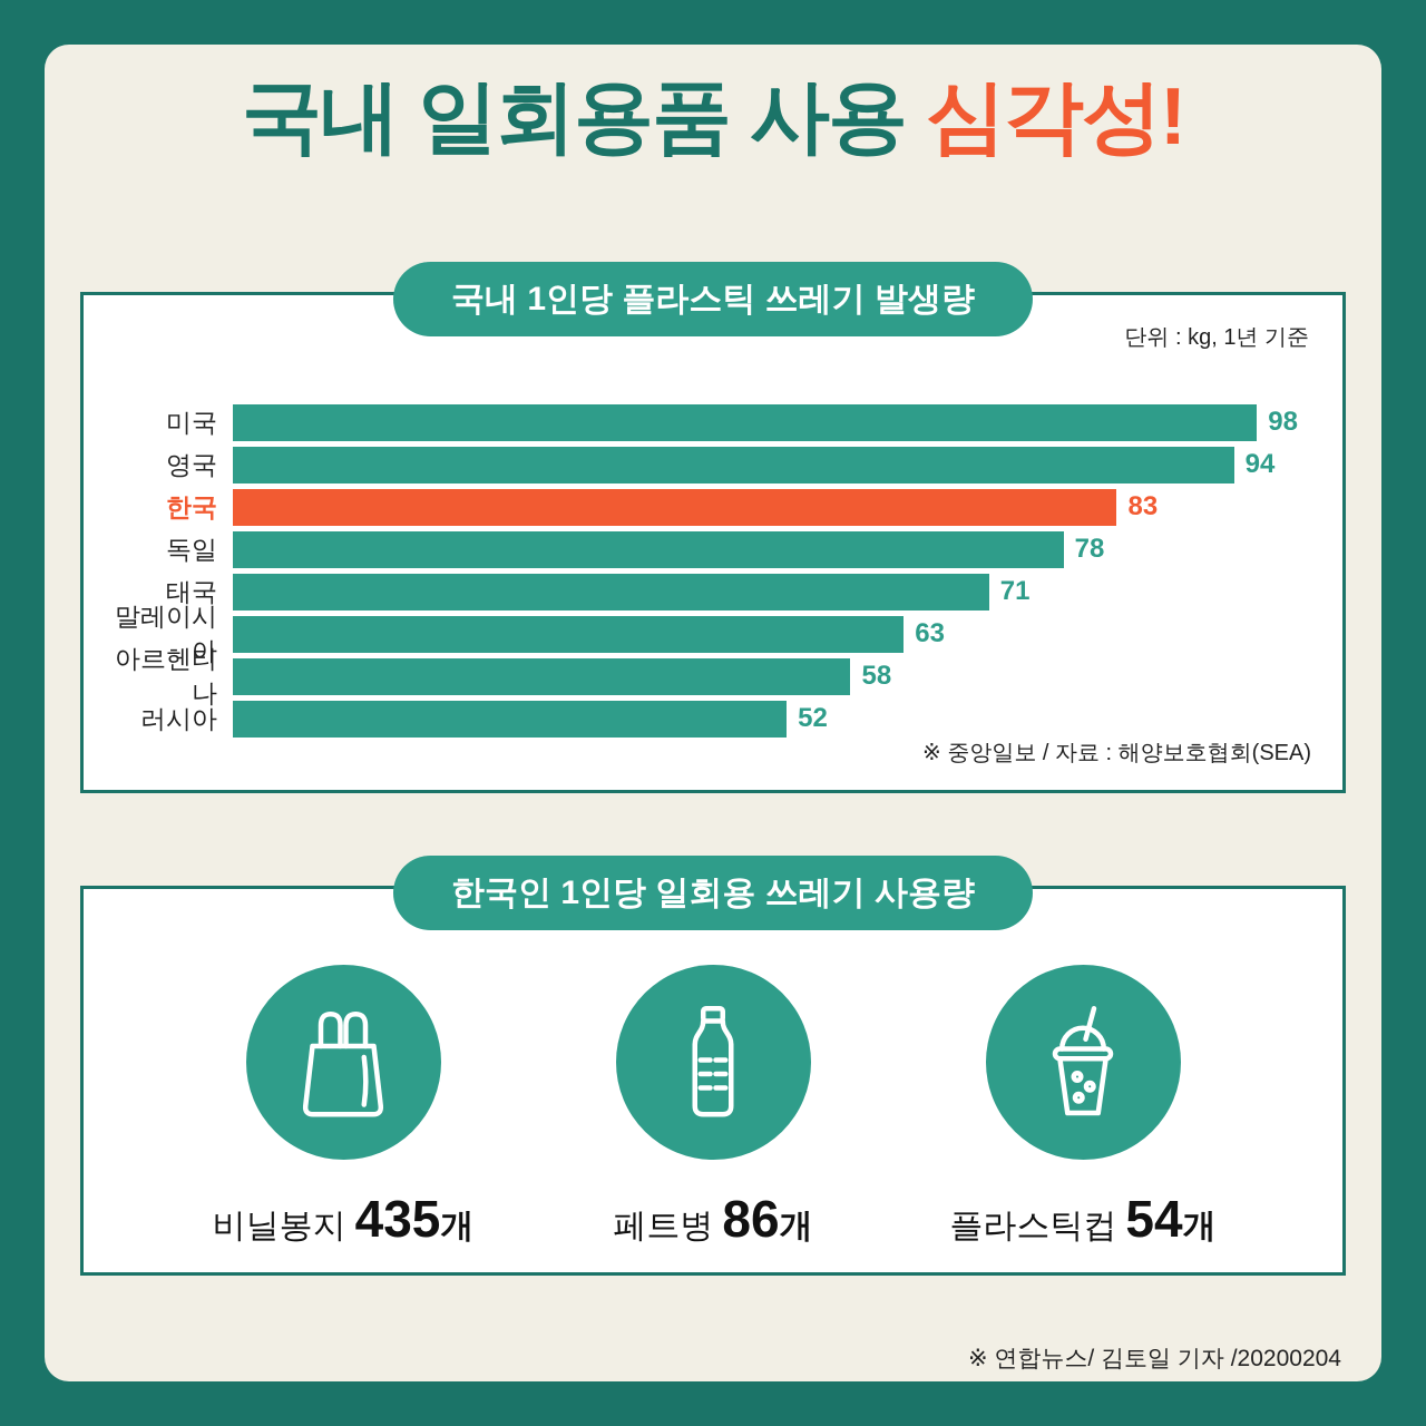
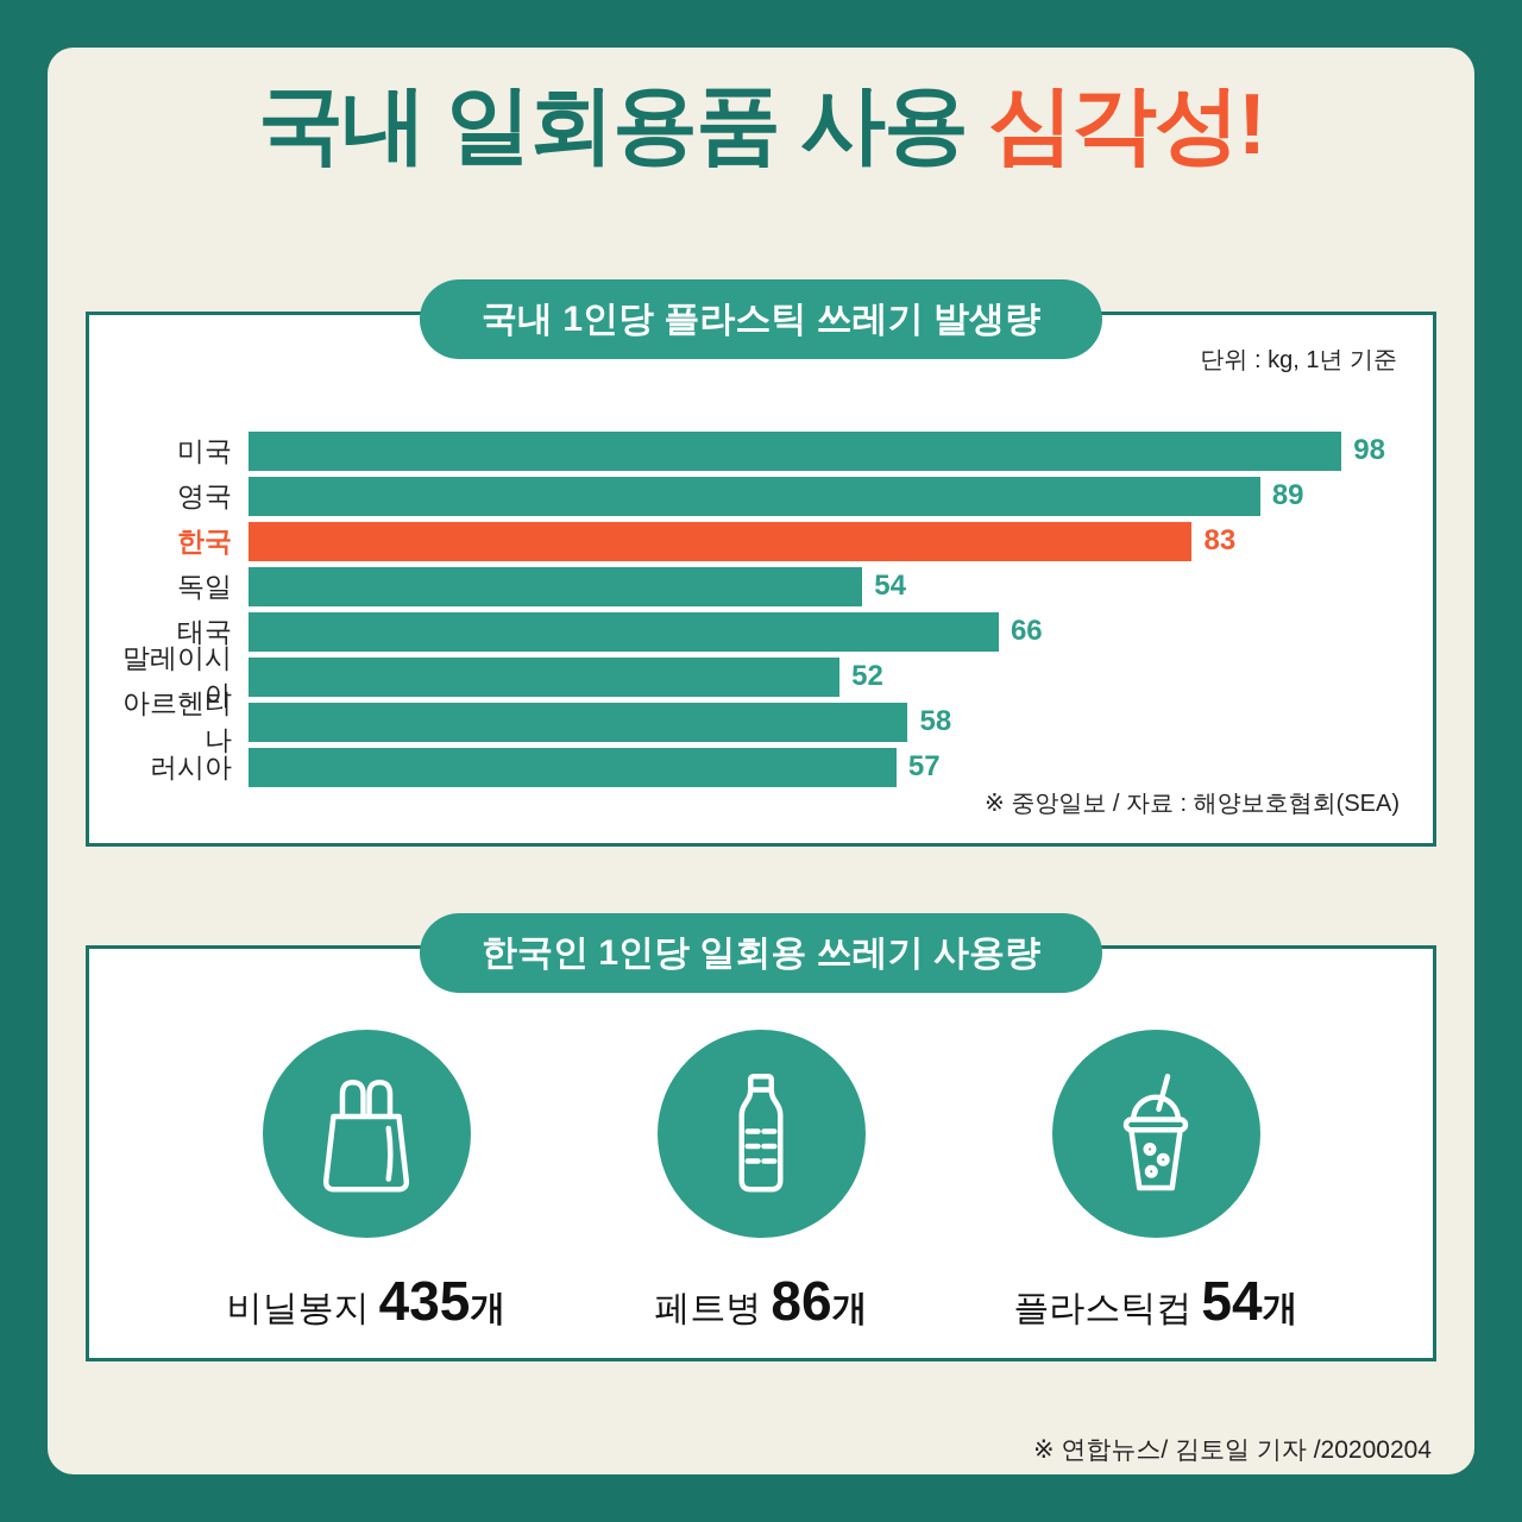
영국: 94 -> 89
독일: 78 -> 54
태국: 71 -> 66
말레이시아: 63 -> 52
러시아: 52 -> 57
